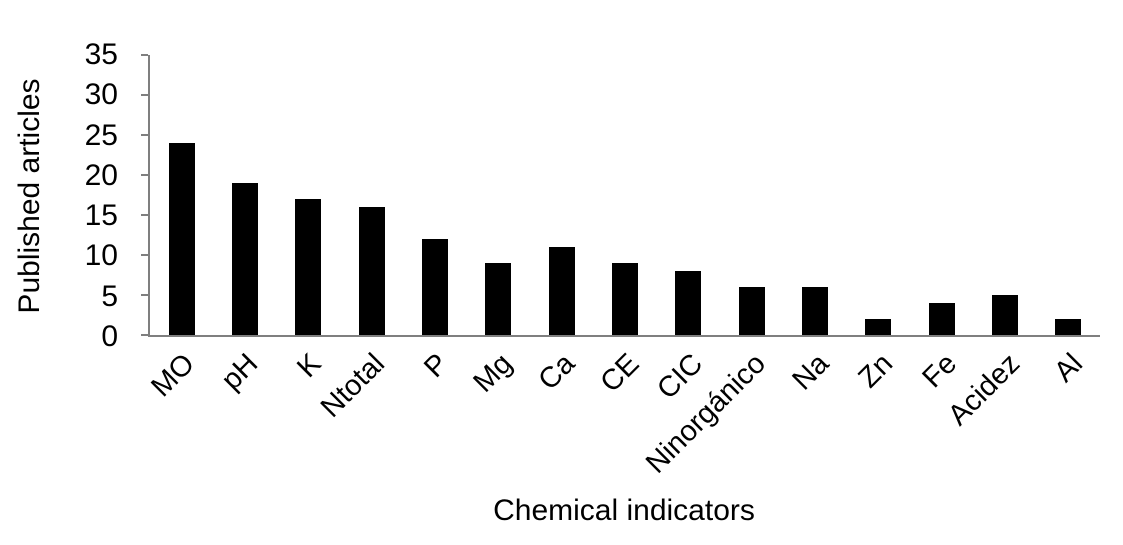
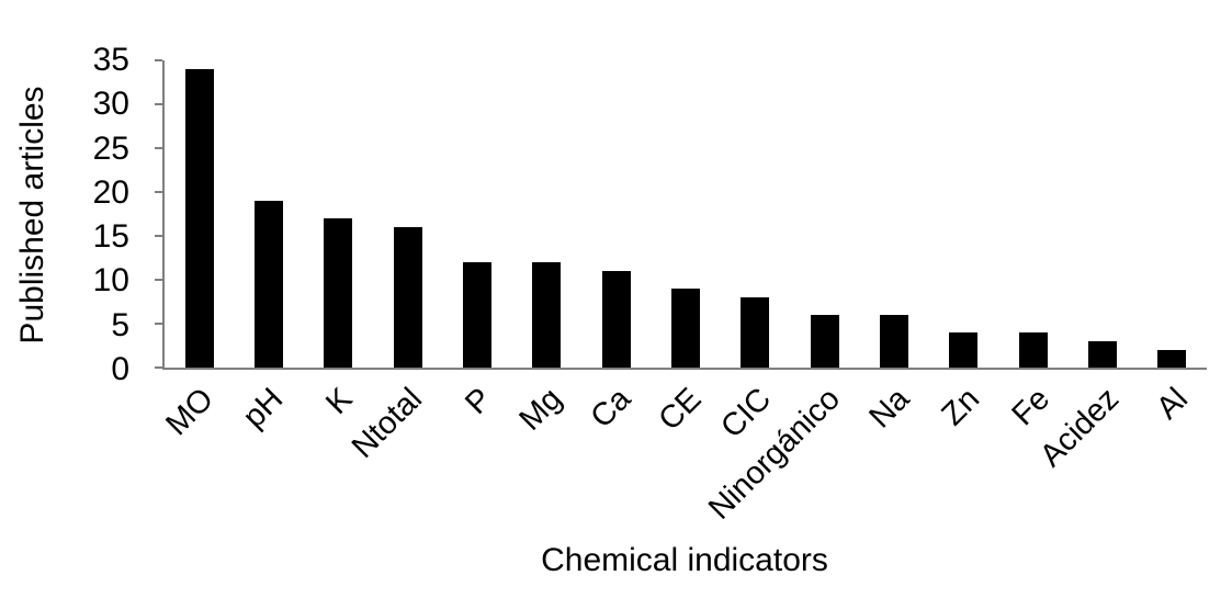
MO: 24 -> 34
Mg: 9 -> 12
Zn: 2 -> 4
Acidez: 5 -> 3
